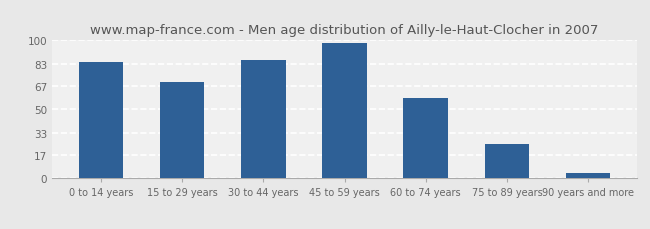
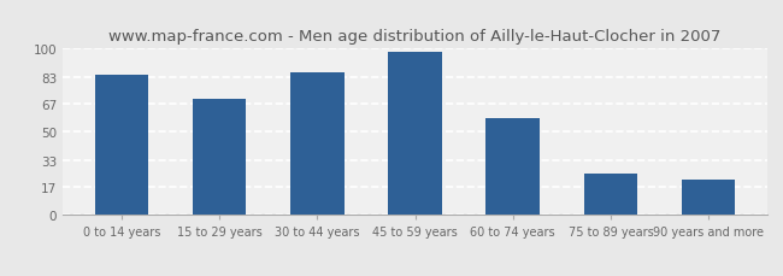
90 years and more: 4 -> 21
